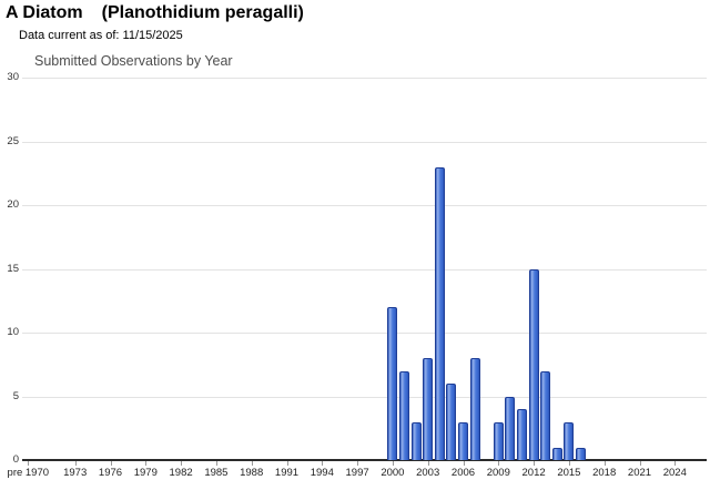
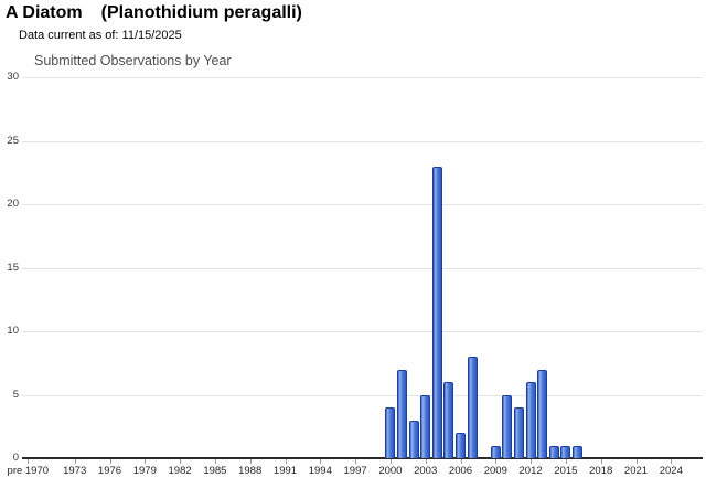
2000: 12 -> 4
2003: 8 -> 5
2006: 3 -> 2
2009: 3 -> 1
2012: 15 -> 6
2015: 3 -> 1
